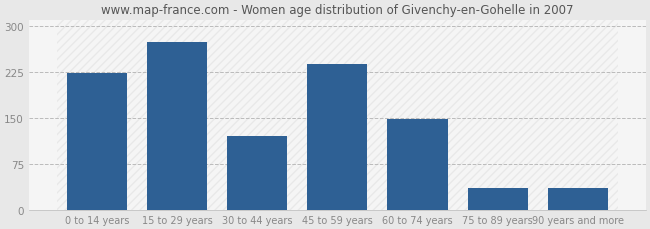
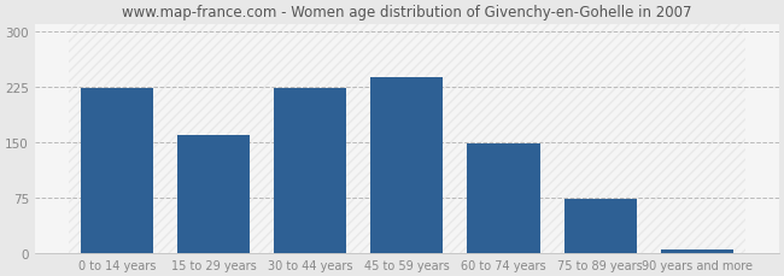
15 to 29 years: 274 -> 160
30 to 44 years: 120 -> 224
75 to 89 years: 36 -> 74
90 years and more: 36 -> 5
